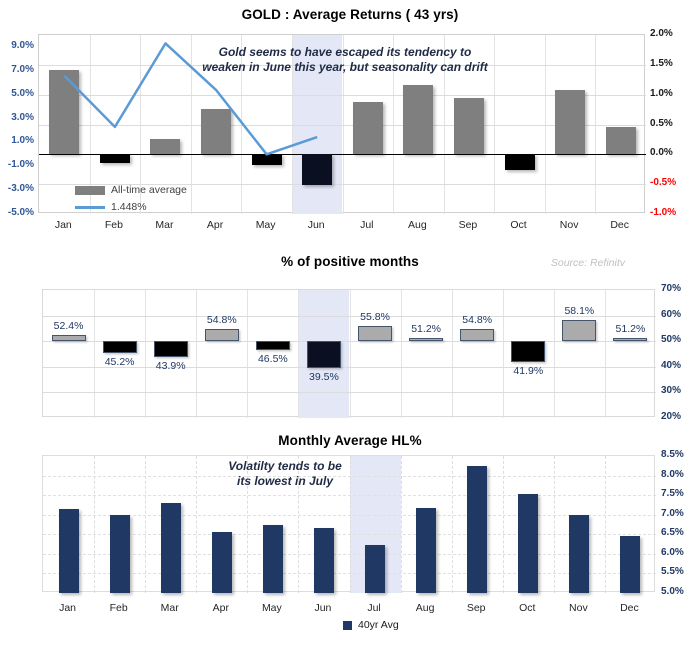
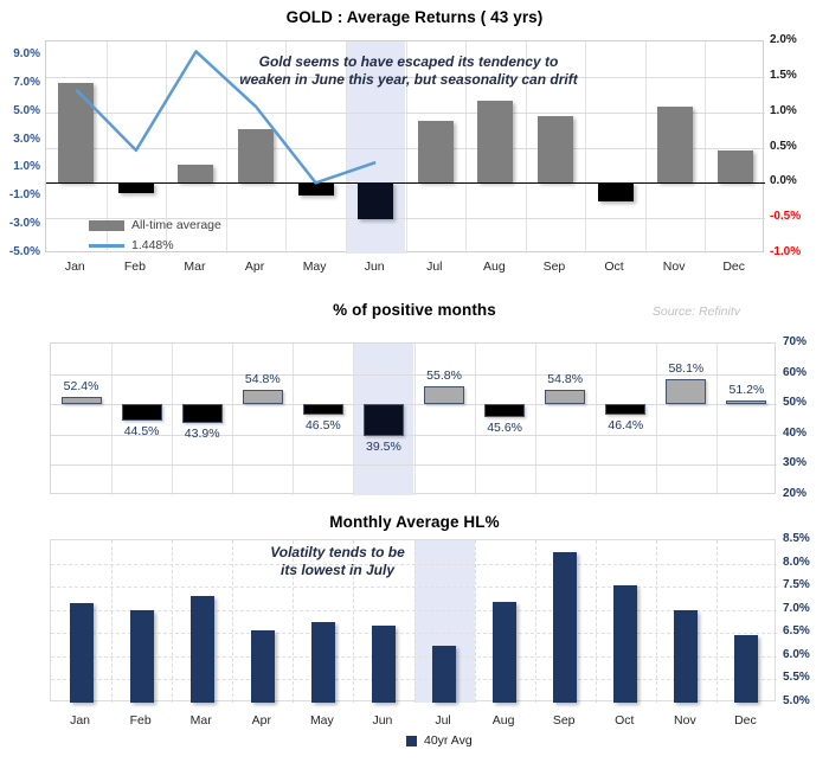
% of positive months/Feb: 45.2% -> 44.5%
% of positive months/Aug: 51.2% -> 45.6%
% of positive months/Oct: 41.9% -> 46.4%
